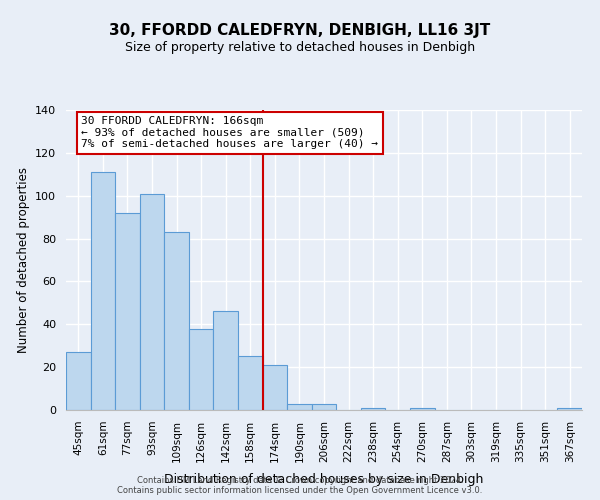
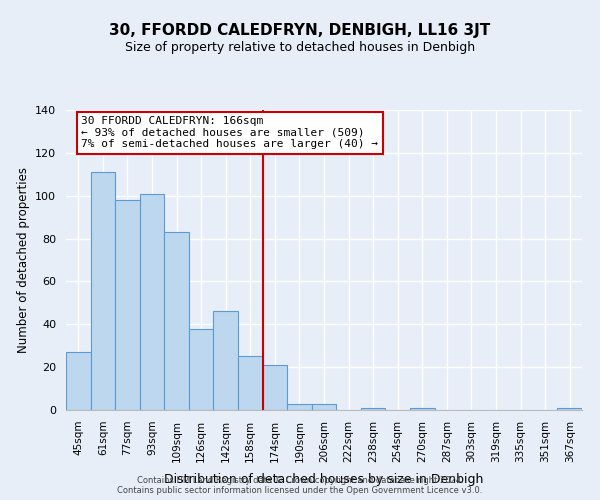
77sqm: 92 -> 98
